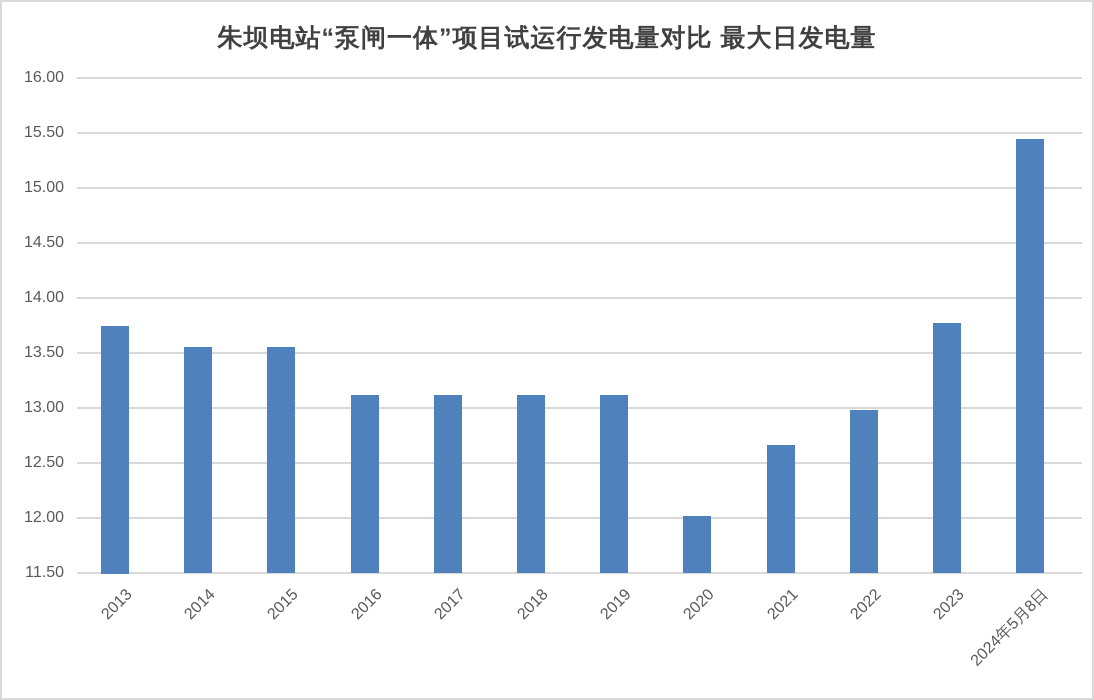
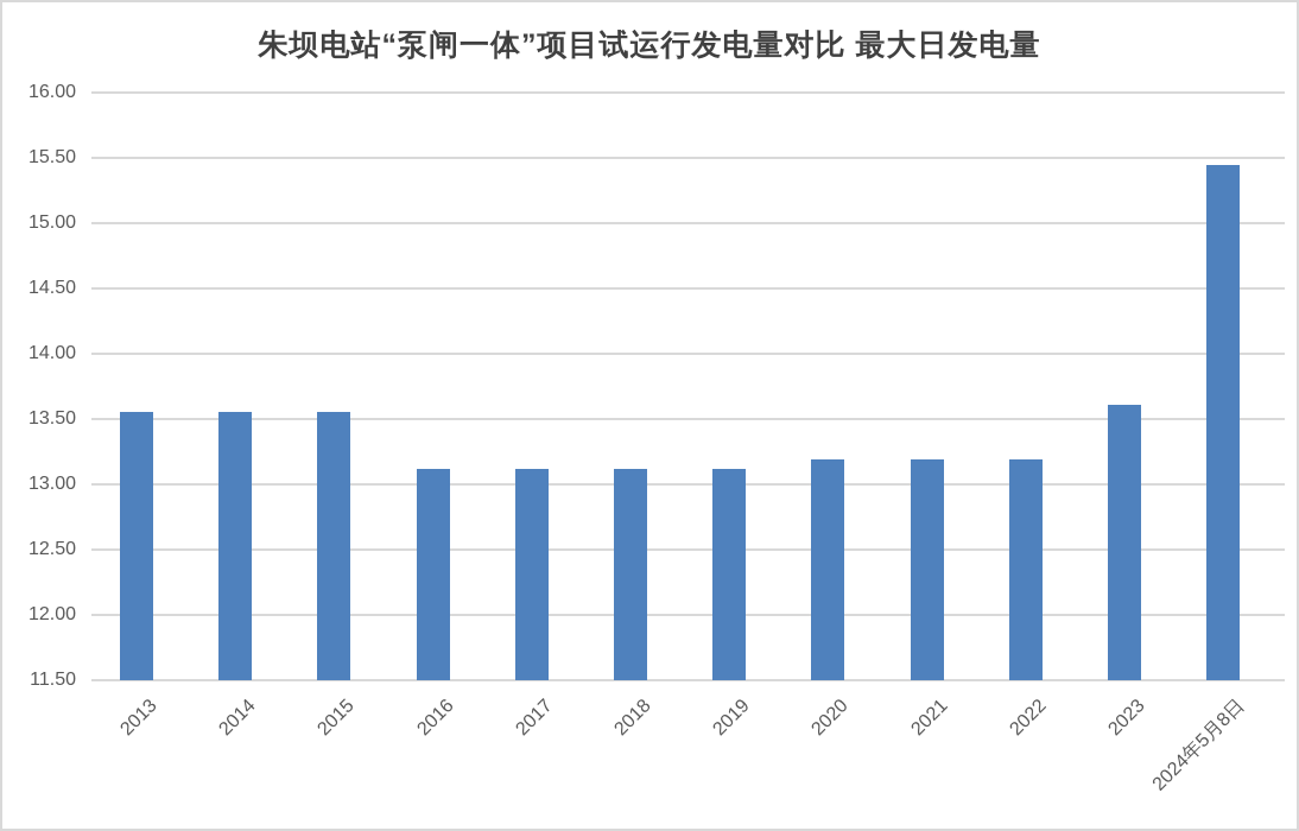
2013: 13.75 -> 13.55
2020: 12.02 -> 13.19
2021: 12.66 -> 13.19
2022: 12.98 -> 13.19
2023: 13.77 -> 13.61
